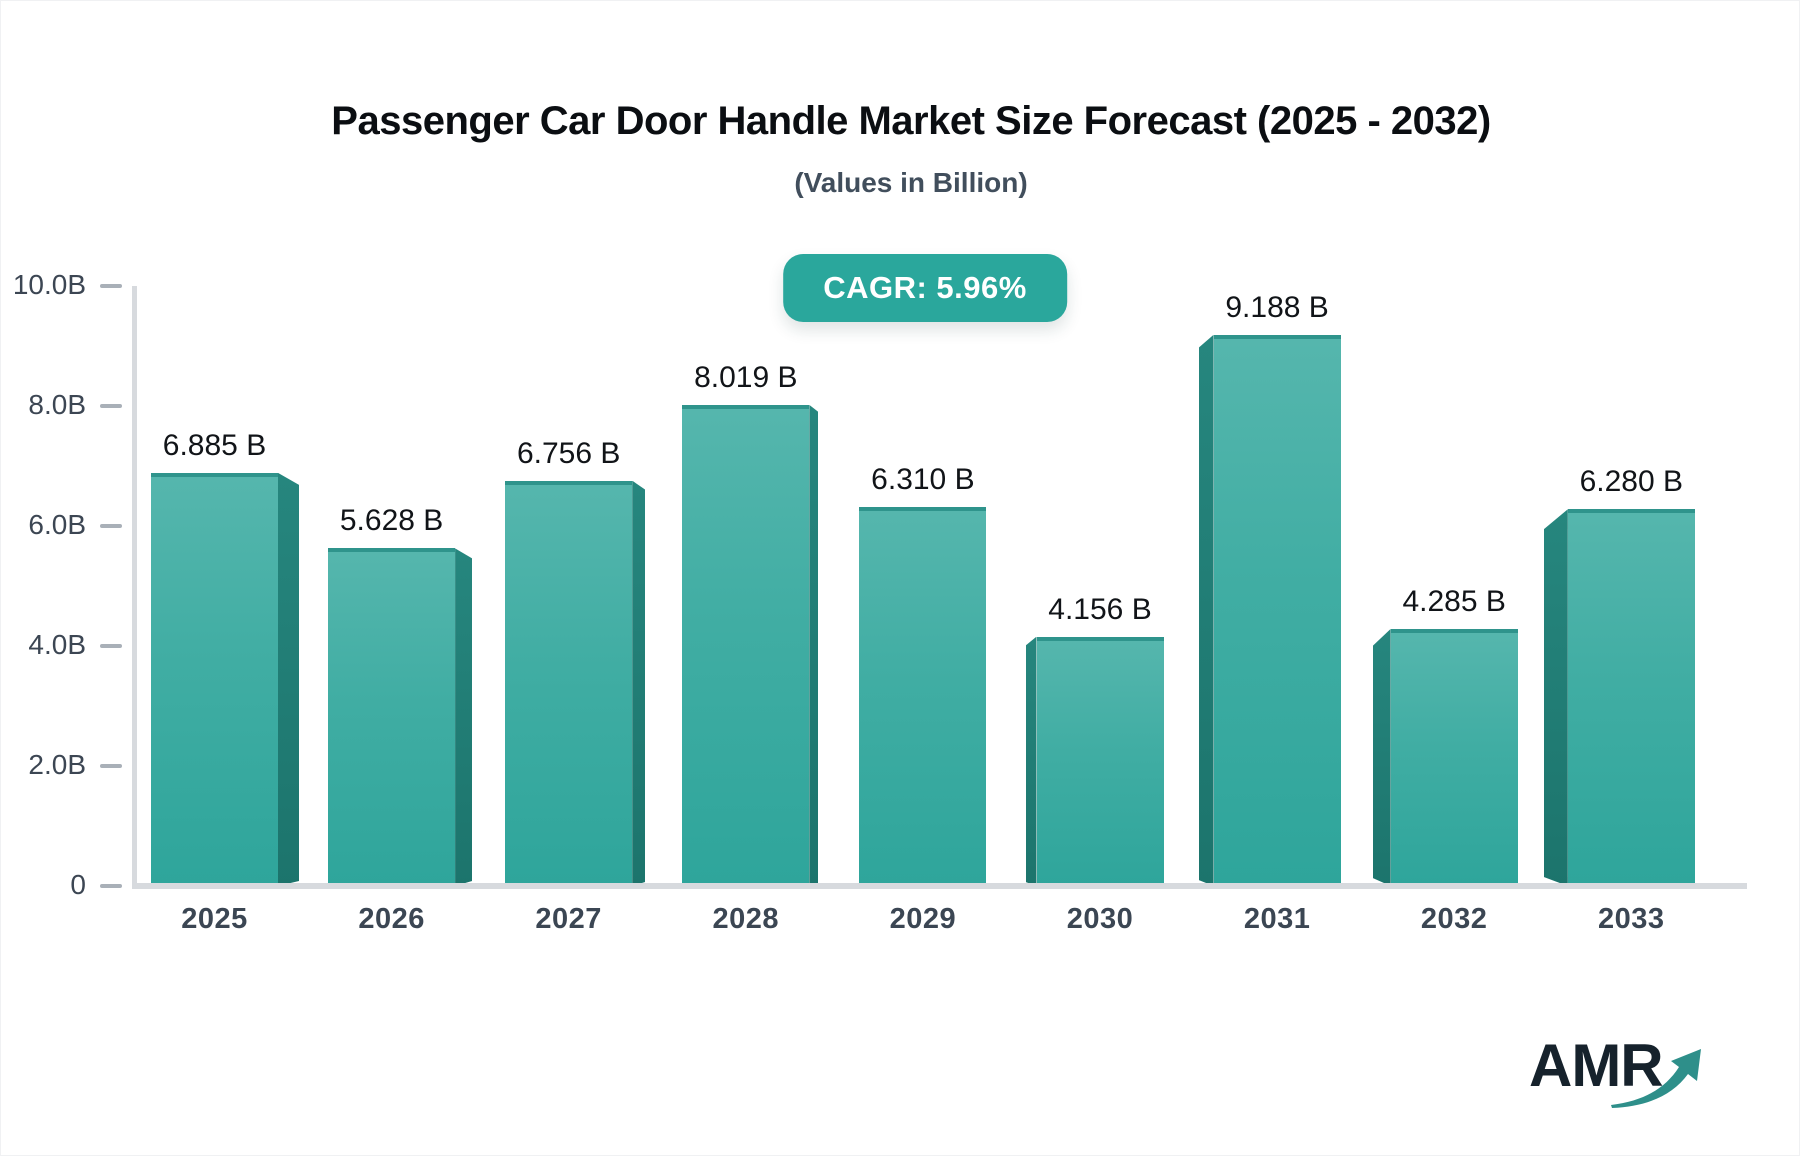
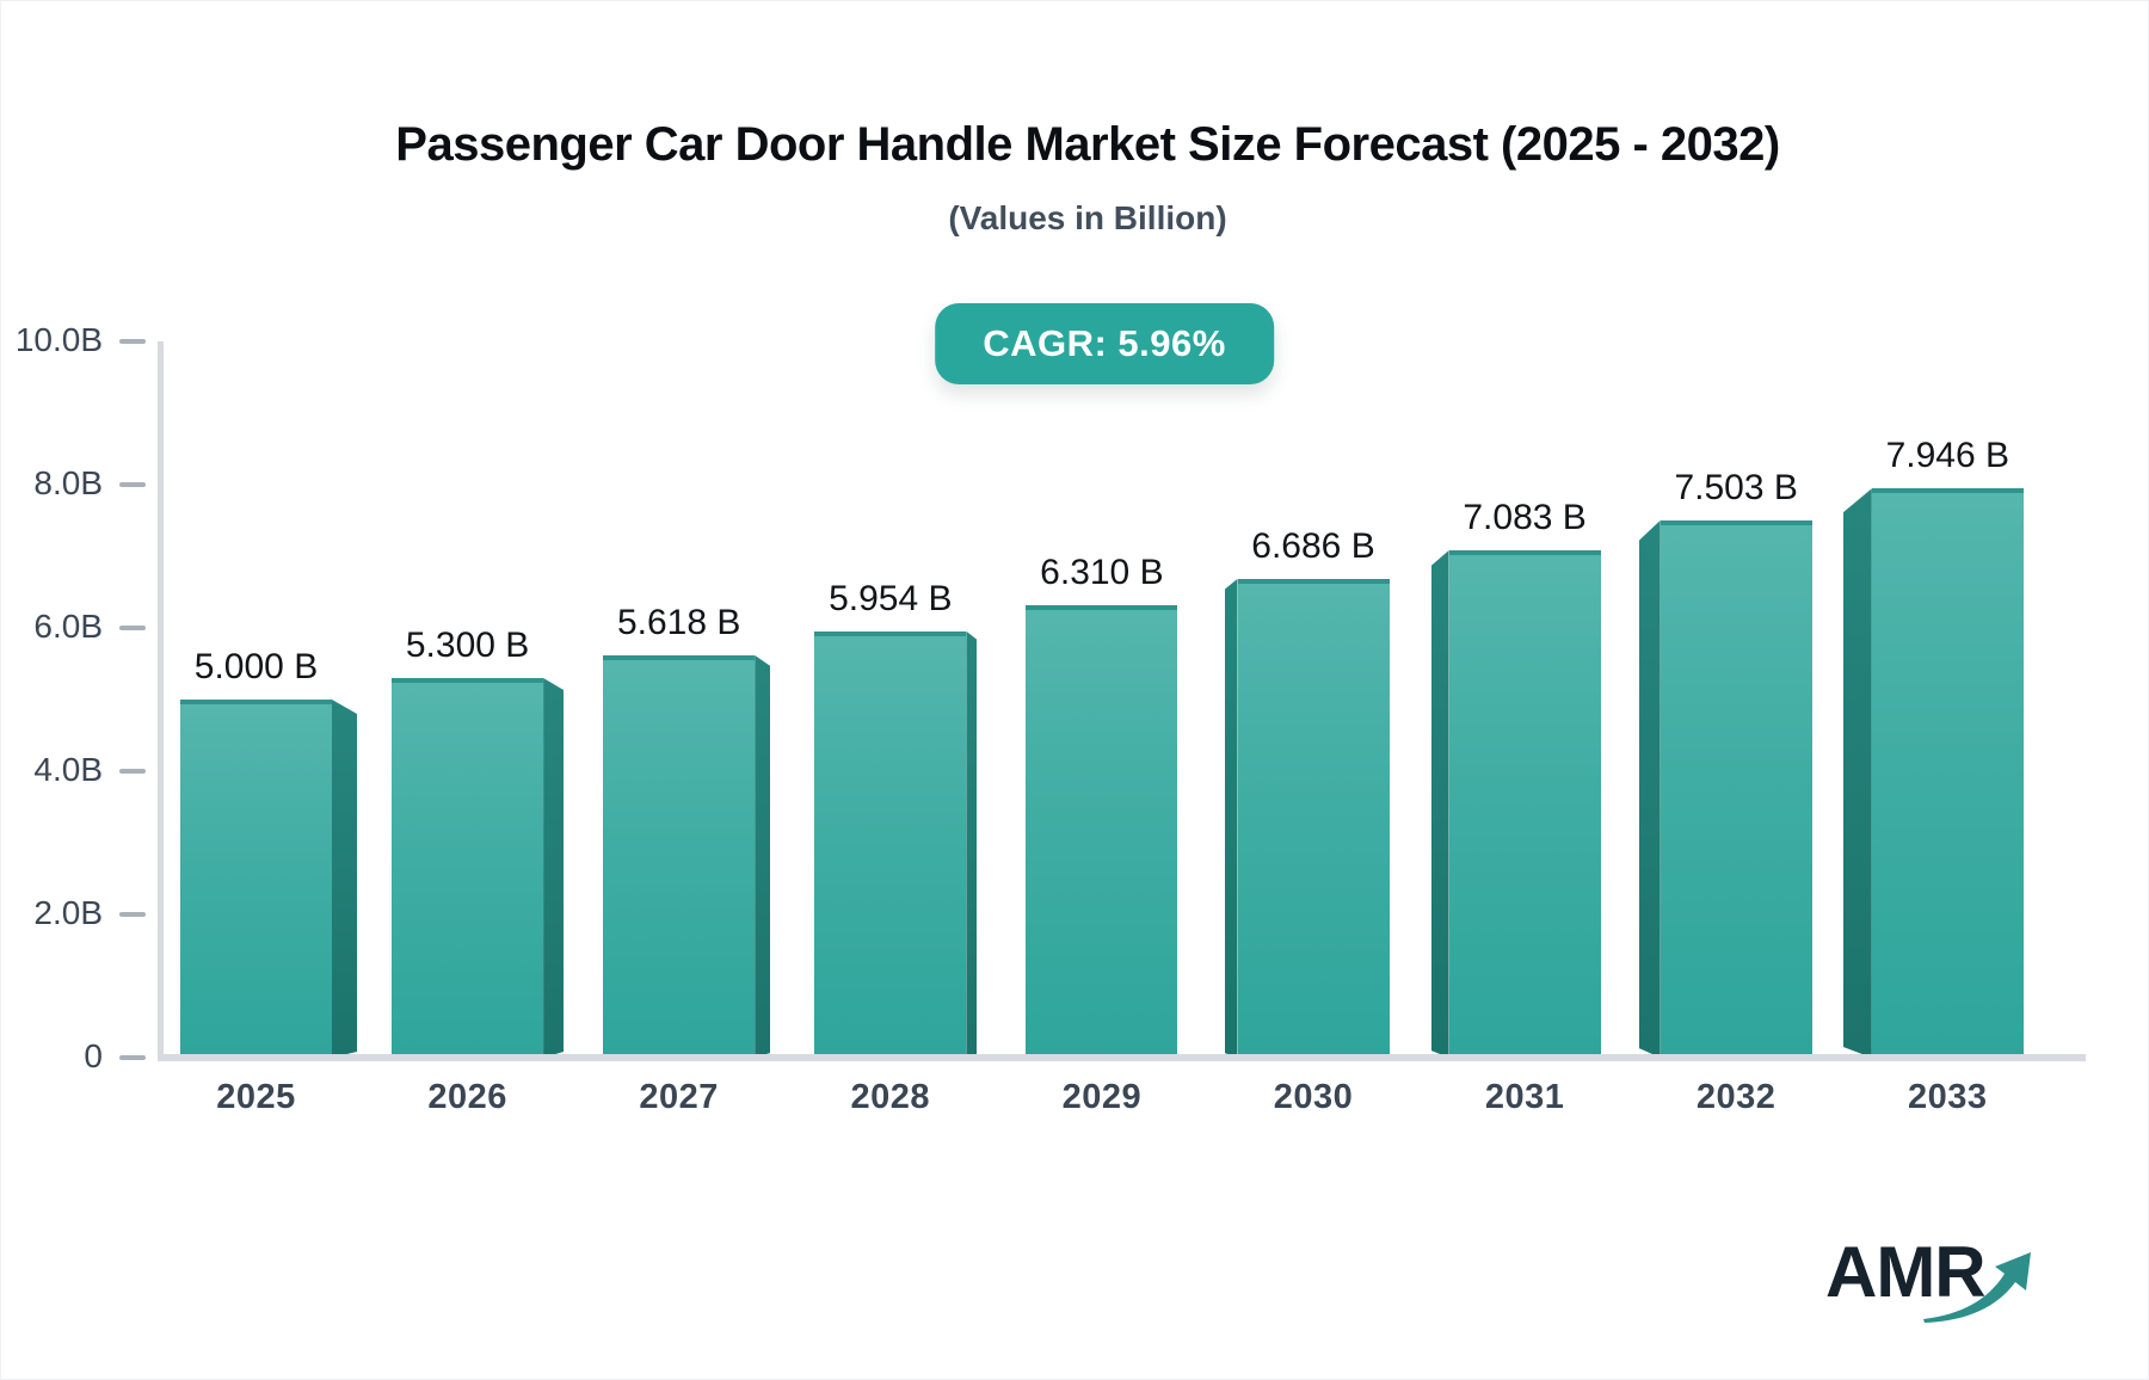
2025: 6.885 -> 5.000
2026: 5.628 -> 5.300
2027: 6.756 -> 5.618
2028: 8.019 -> 5.954
2030: 4.156 -> 6.686
2031: 9.188 -> 7.083
2032: 4.285 -> 7.503
2033: 6.280 -> 7.946
